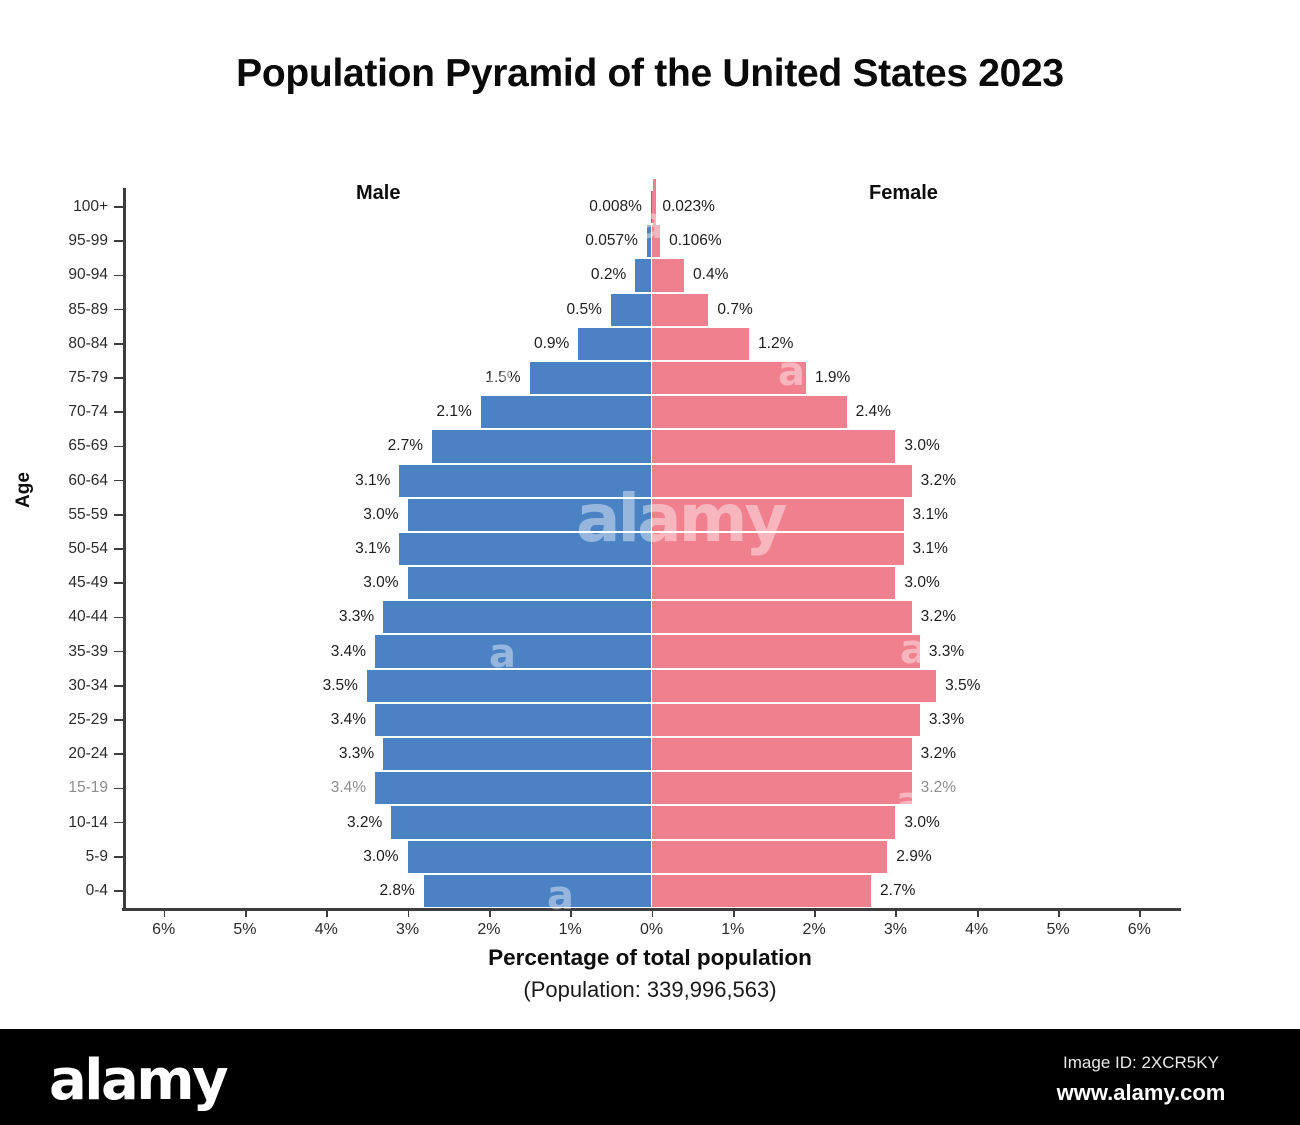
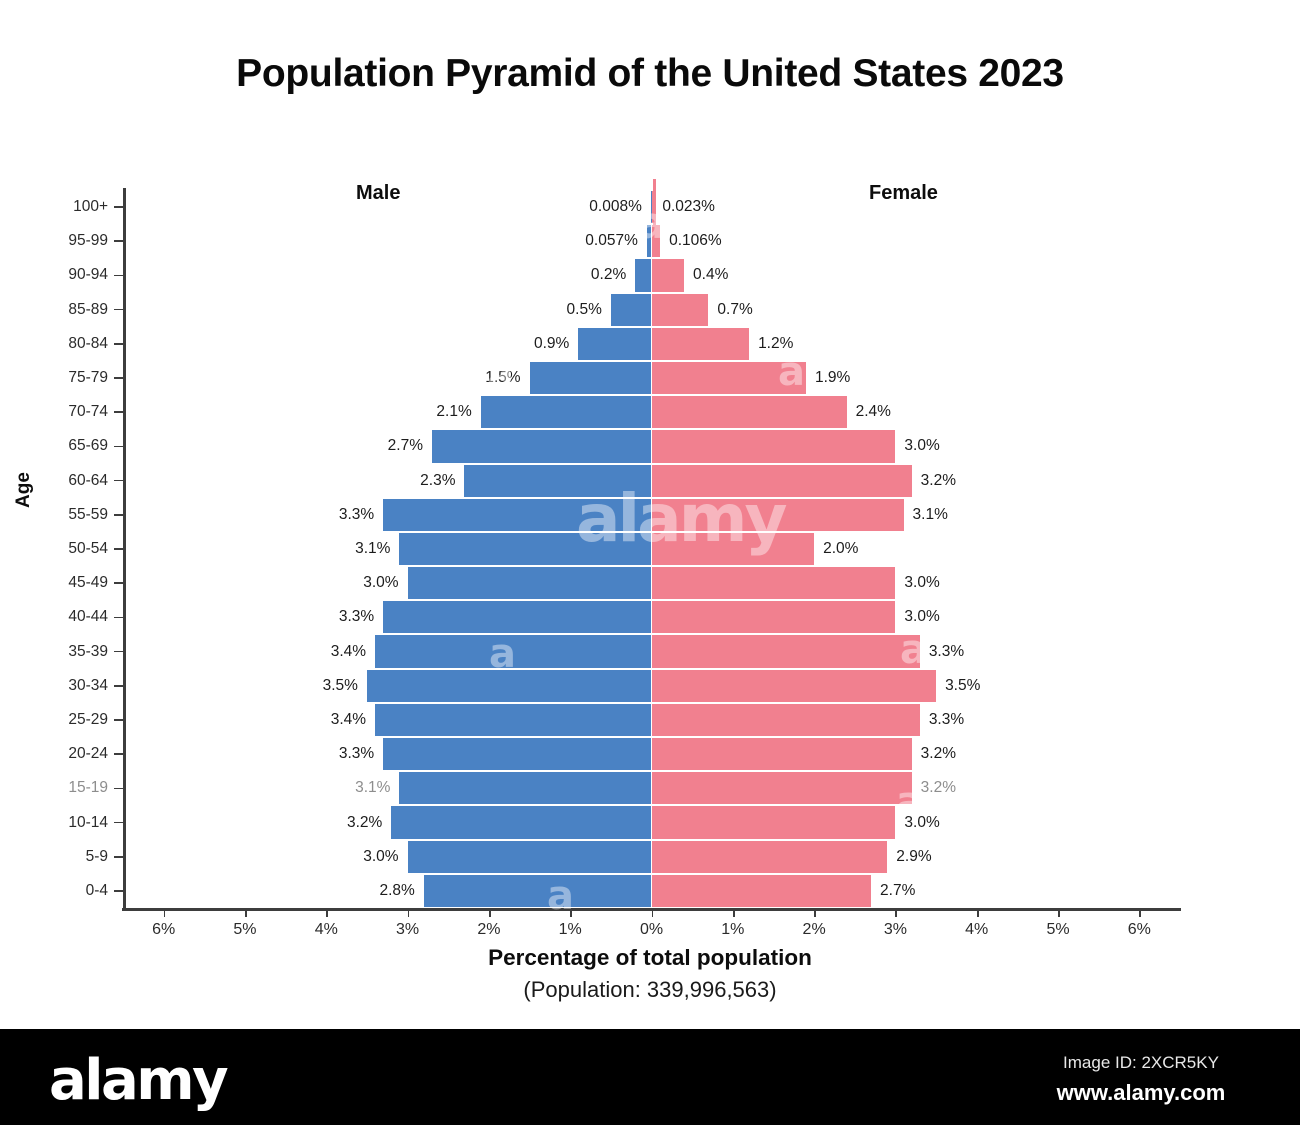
Male/60-64: 3.1% -> 2.3%
Male/55-59: 3.0% -> 3.3%
Female/50-54: 3.1% -> 2.0%
Female/40-44: 3.2% -> 3.0%
Male/15-19: 3.4% -> 3.1%
